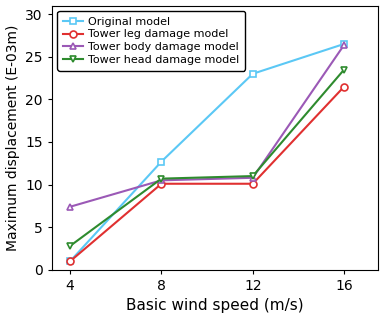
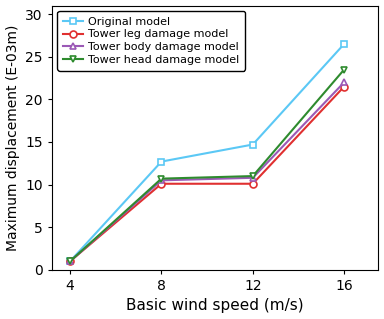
Tower body damage model/4: 7.4 -> 1.0
Tower head damage model/4: 2.8 -> 1.0
Original model/12: 23.0 -> 14.7
Tower body damage model/16: 26.4 -> 22.0
